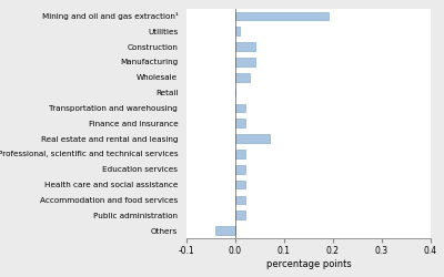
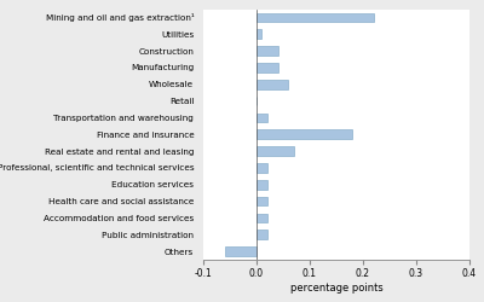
Mining and oil and gas extraction¹: 0.19 -> 0.22
Wholesale: 0.03 -> 0.06
Finance and insurance: 0.02 -> 0.18
Others: -0.04 -> -0.06
